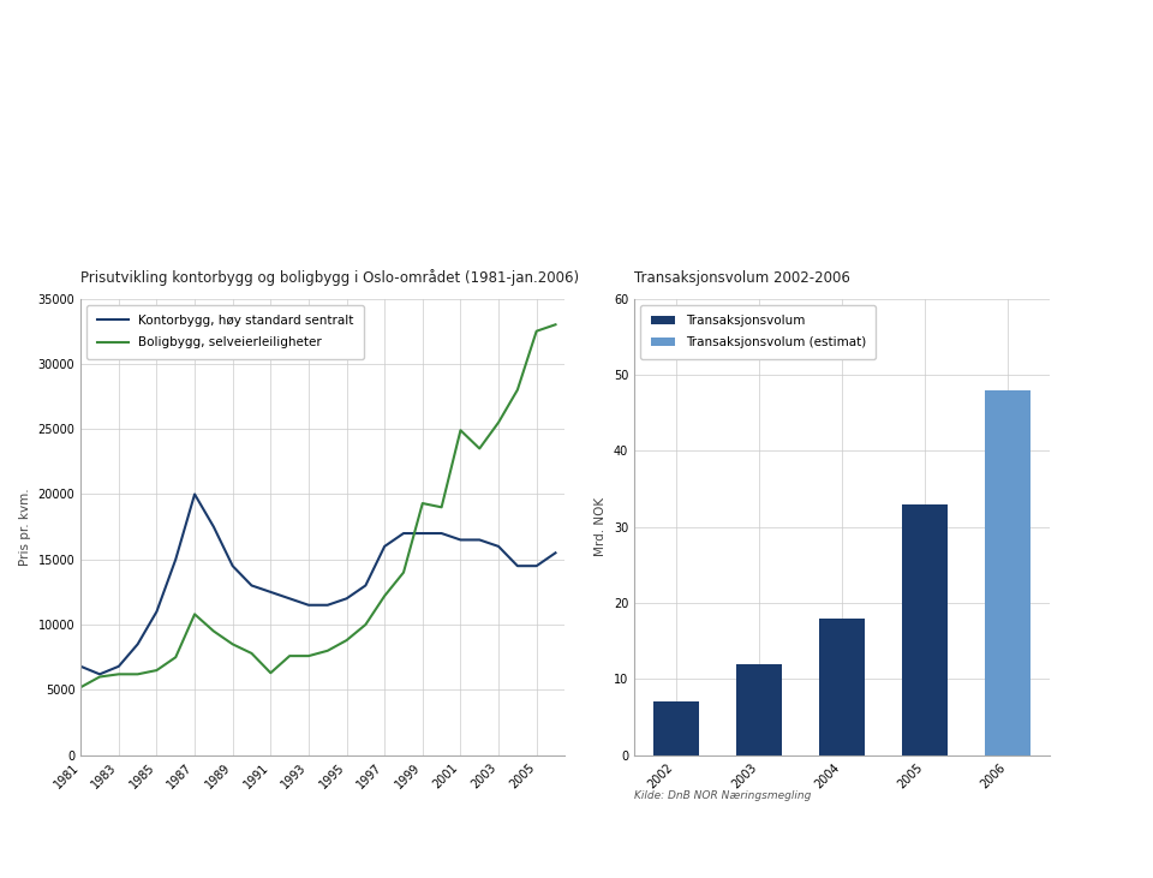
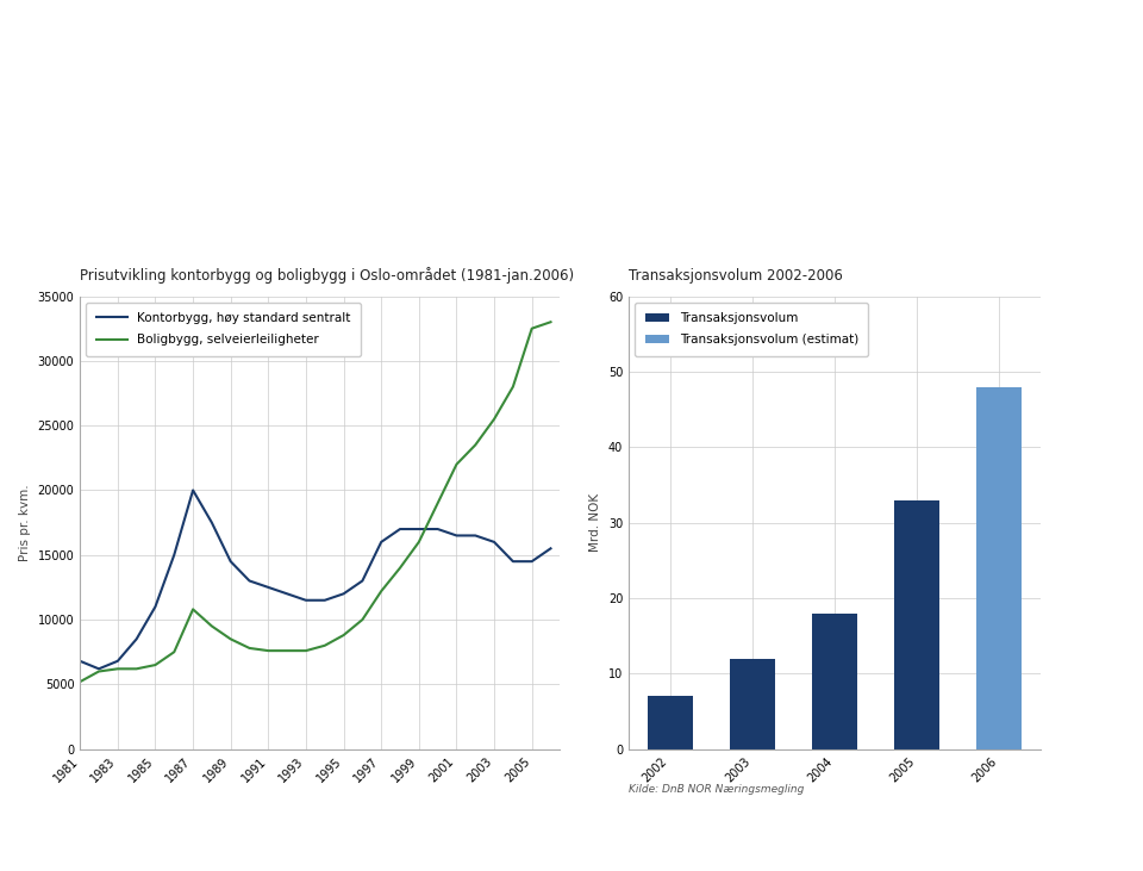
Boligbygg, selveierleiligheter/1991: 6300 -> 7600
Boligbygg, selveierleiligheter/1999: 19300 -> 16000
Boligbygg, selveierleiligheter/2001: 24900 -> 22000
